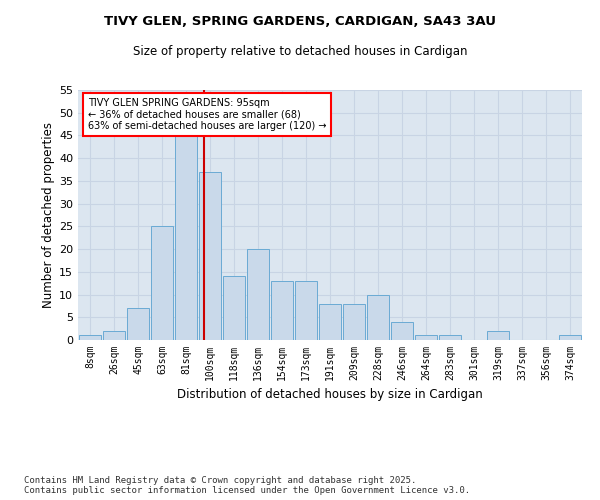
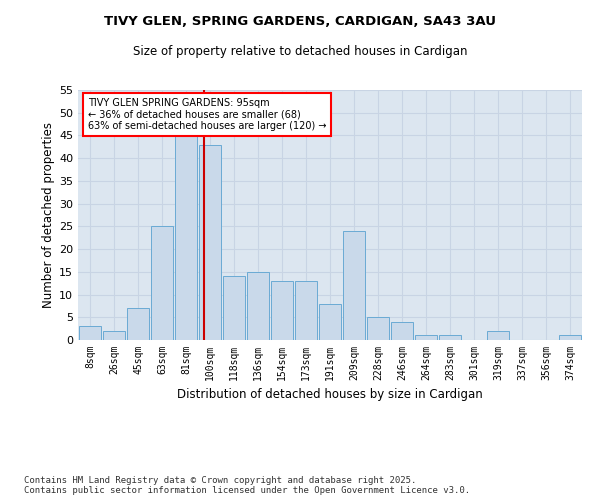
8sqm: 1 -> 3
100sqm: 37 -> 43
136sqm: 20 -> 15
209sqm: 8 -> 24
228sqm: 10 -> 5
